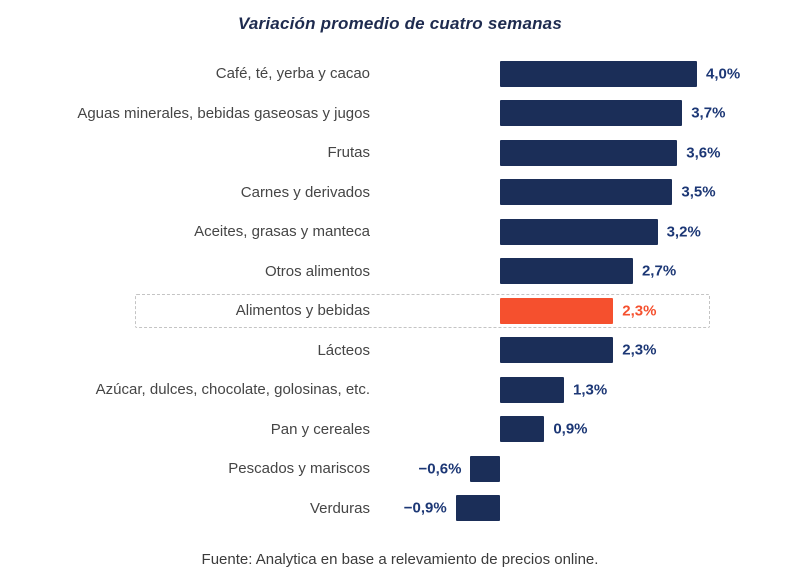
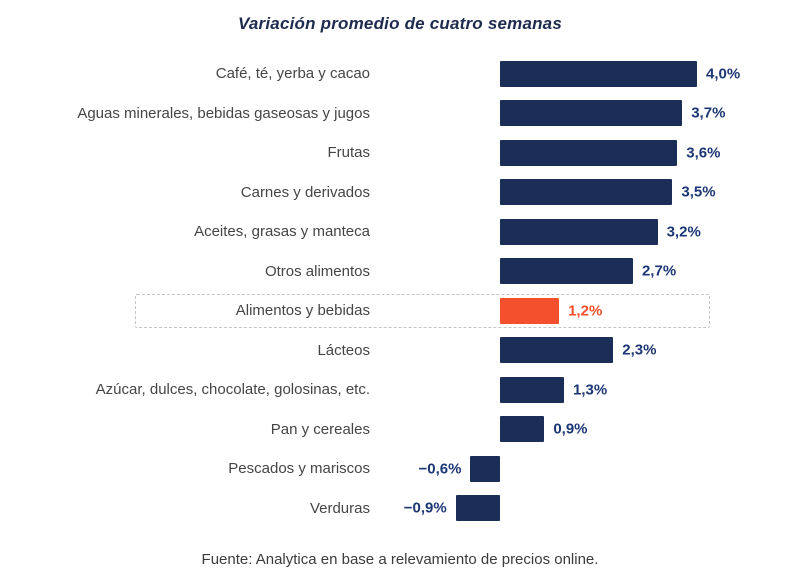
Alimentos y bebidas: 2,3% -> 1,2%
